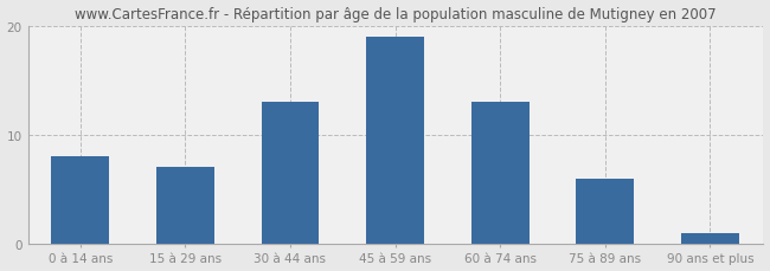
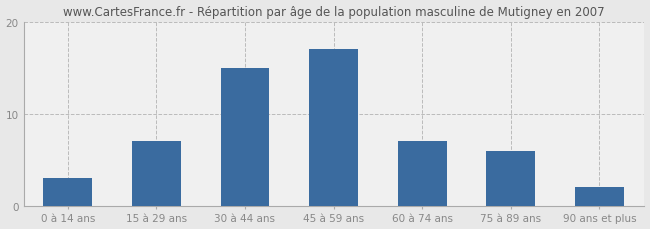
0 à 14 ans: 8 -> 3
30 à 44 ans: 13 -> 15
45 à 59 ans: 19 -> 17
60 à 74 ans: 13 -> 7
90 ans et plus: 1 -> 2
